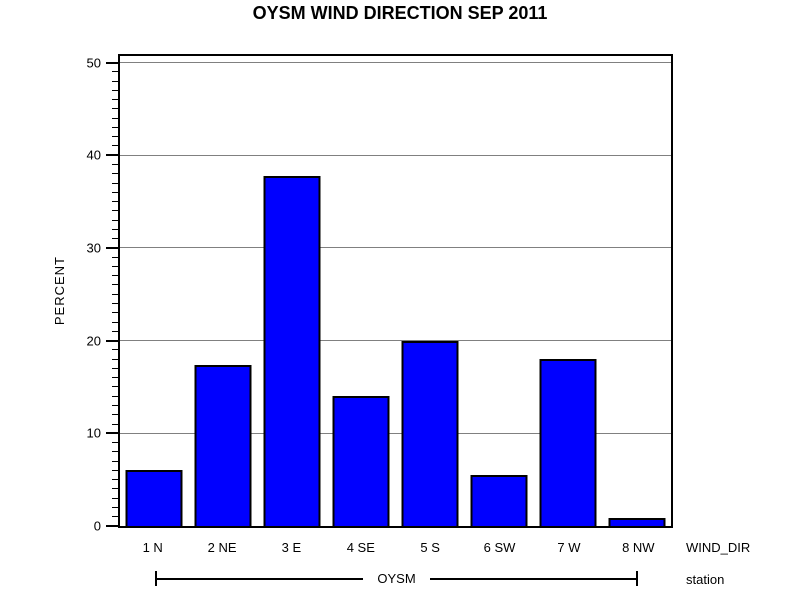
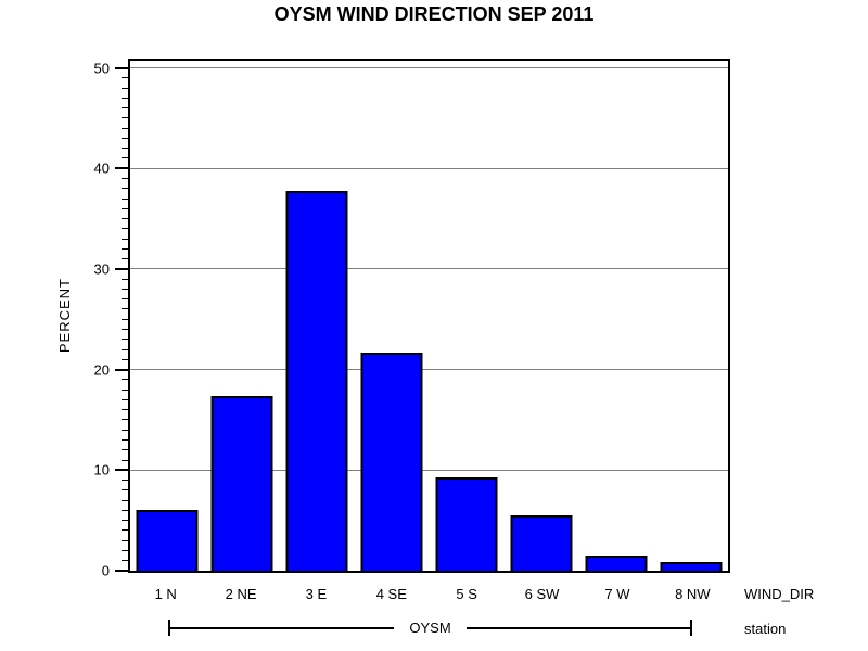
4 SE: 14 -> 22
5 S: 20 -> 9
7 W: 18 -> 2
